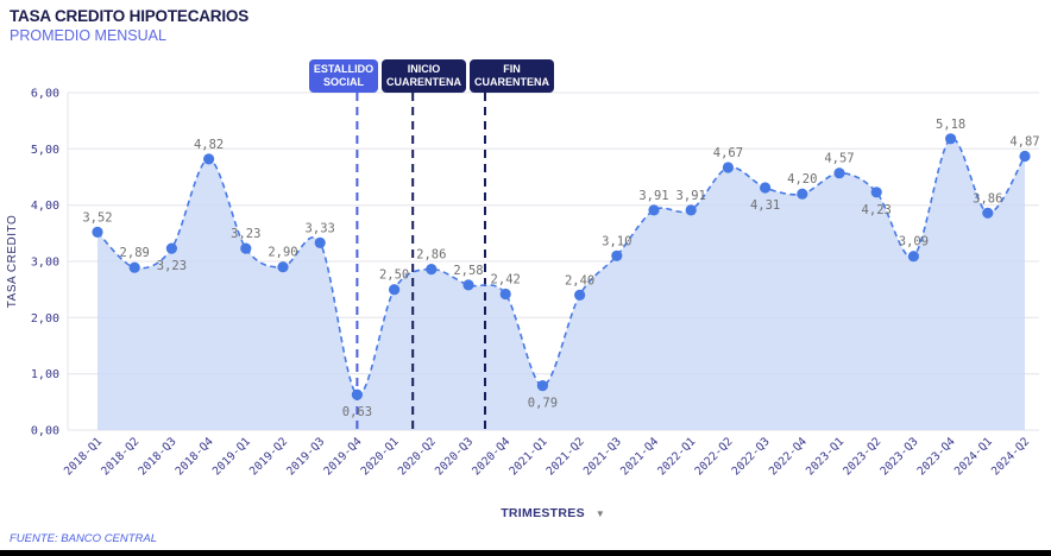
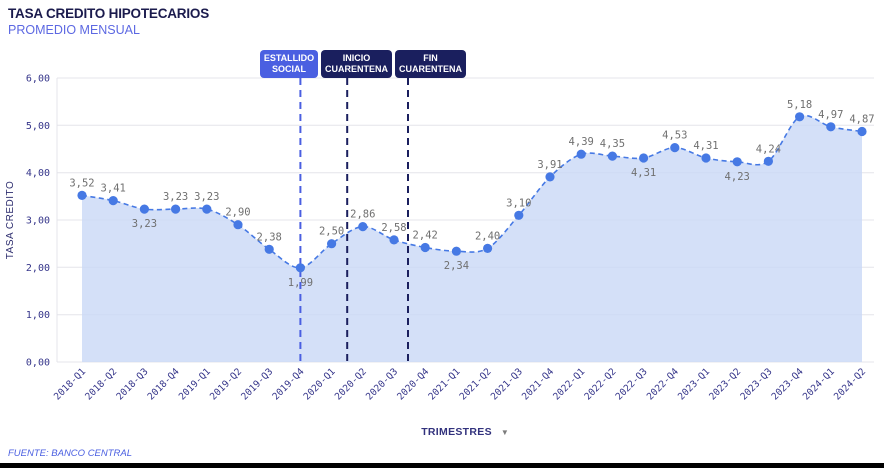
2018-Q2: 2,89 -> 3,41
2018-Q4: 4,82 -> 3,23
2019-Q3: 3,33 -> 2,38
2019-Q4: 0,63 -> 1,99
2021-Q1: 0,79 -> 2,34
2022-Q1: 3,91 -> 4,39
2022-Q2: 4,67 -> 4,35
2022-Q4: 4,20 -> 4,53
2023-Q1: 4,57 -> 4,31
2023-Q3: 3,09 -> 4,24
2024-Q1: 3,86 -> 4,97
